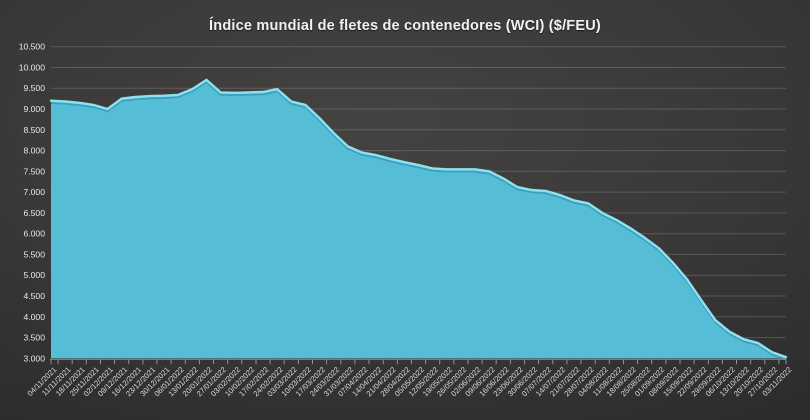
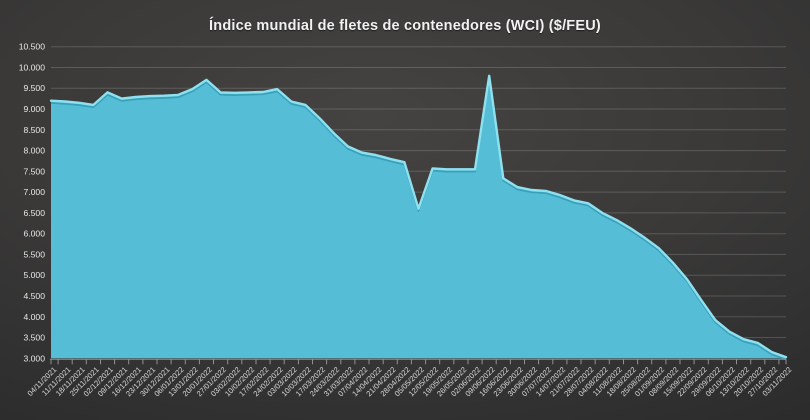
02/12/2021: 9000 -> 9400
05/05/2022: 7600 -> 6600
09/06/2022: 7500 -> 9800
